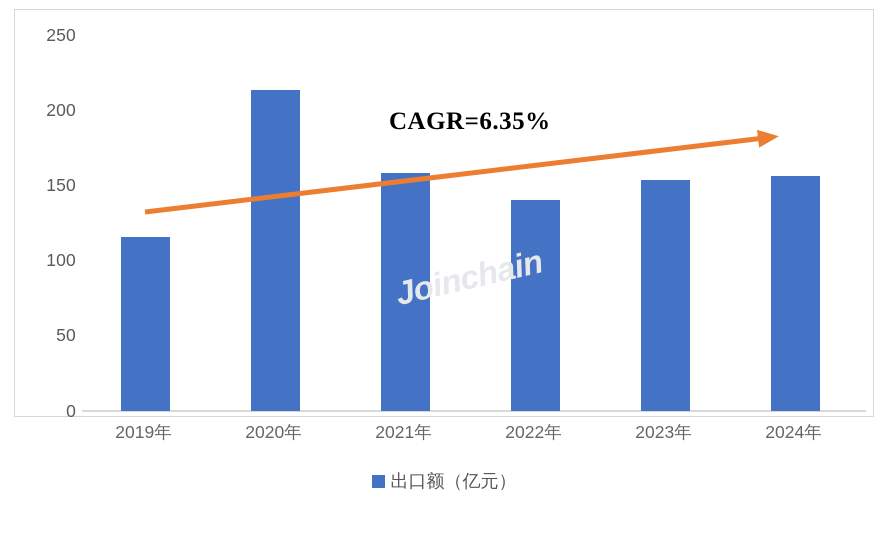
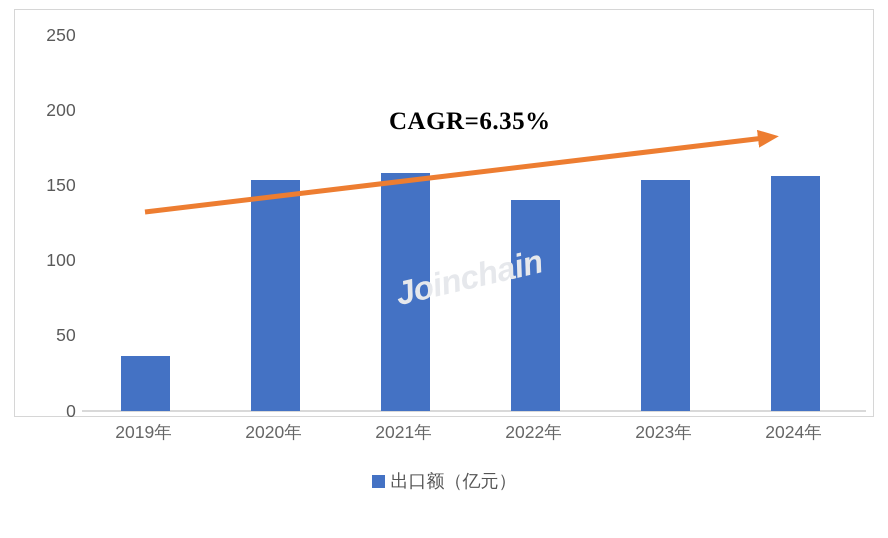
2019年: 116 -> 37
2020年: 214 -> 154
